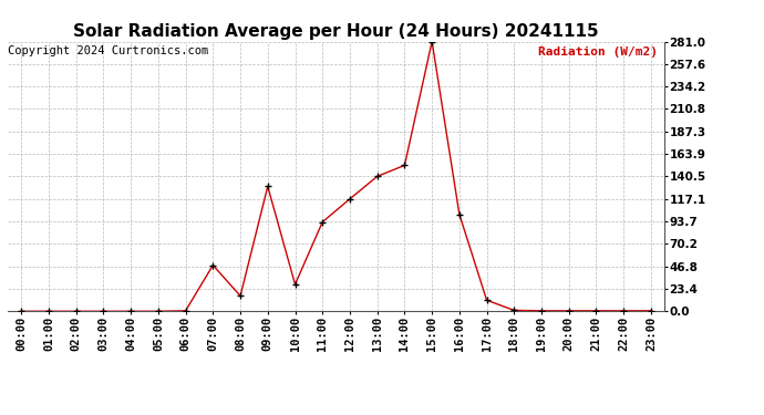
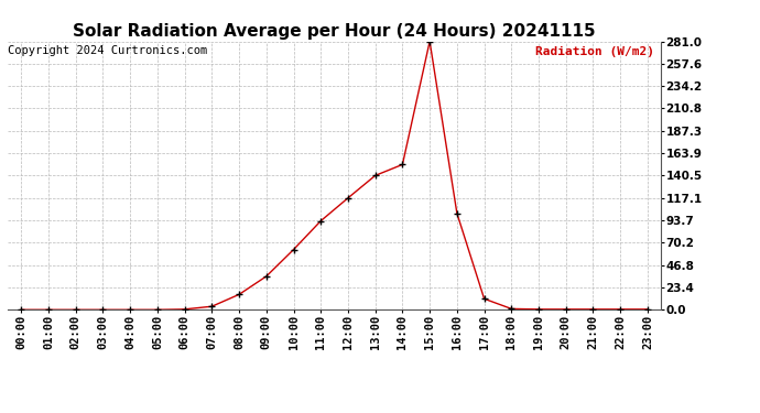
07:00: 48 -> 4
09:00: 130 -> 35
10:00: 28 -> 63
